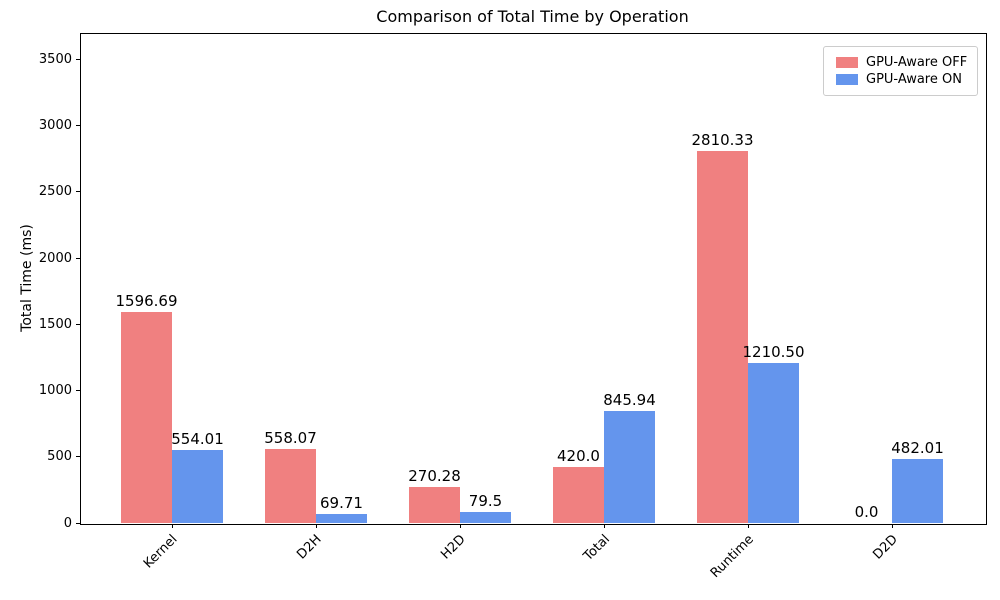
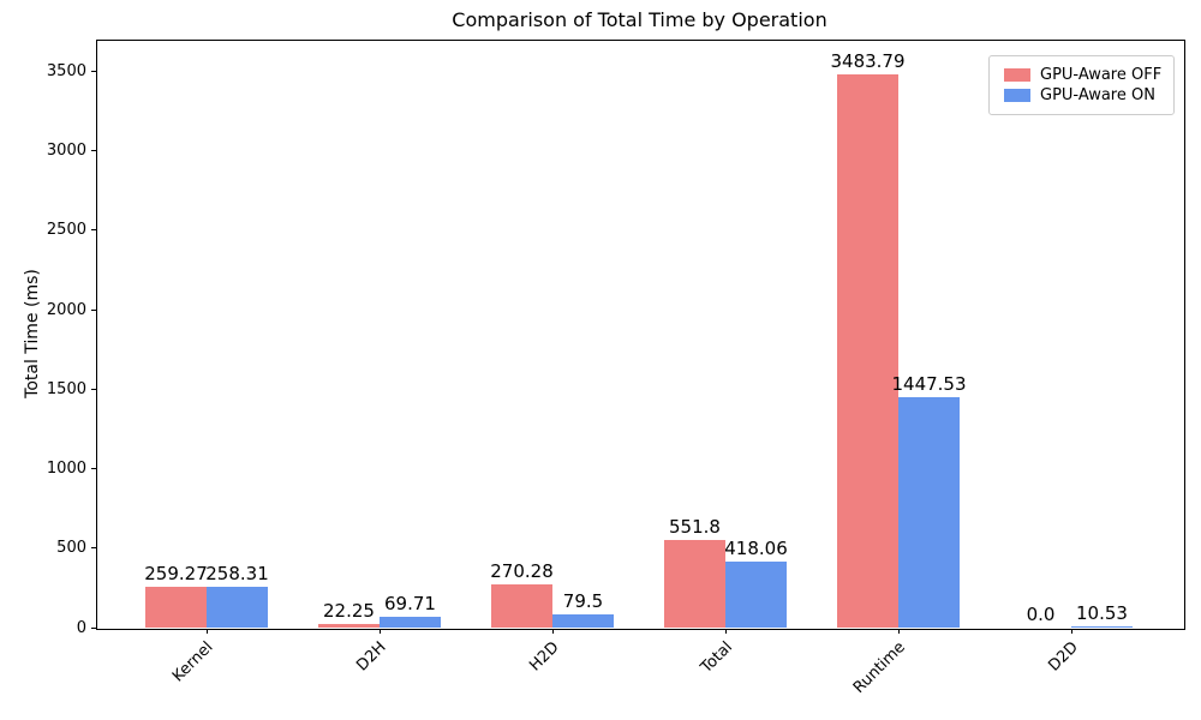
GPU-Aware OFF/Kernel: 1596.69 -> 259.27
GPU-Aware ON/Kernel: 554.01 -> 258.31
GPU-Aware OFF/D2H: 558.07 -> 22.25
GPU-Aware OFF/Total: 420.0 -> 551.8
GPU-Aware ON/Total: 845.94 -> 418.06
GPU-Aware OFF/Runtime: 2810.33 -> 3483.79
GPU-Aware ON/Runtime: 1210.50 -> 1447.53
GPU-Aware ON/D2D: 482.01 -> 10.53
